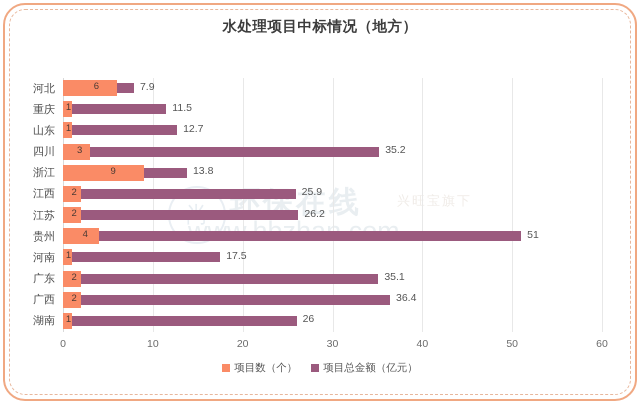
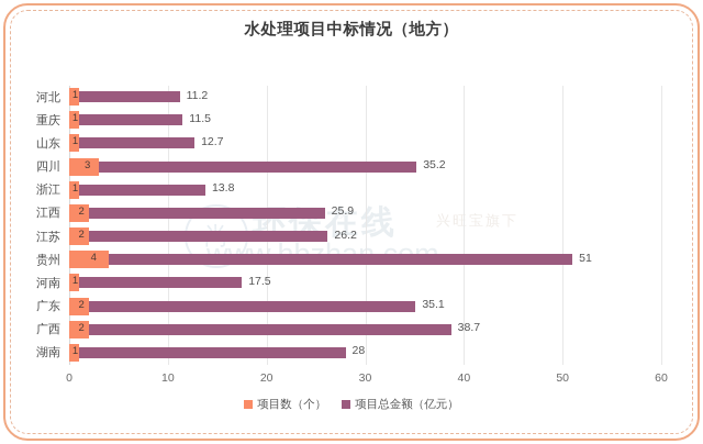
项目数（个）/河北: 6 -> 1
项目总金额（亿元）/河北: 7.9 -> 11.2
项目数（个）/浙江: 9 -> 1
项目总金额（亿元）/广西: 36.4 -> 38.7
项目总金额（亿元）/湖南: 26 -> 28
